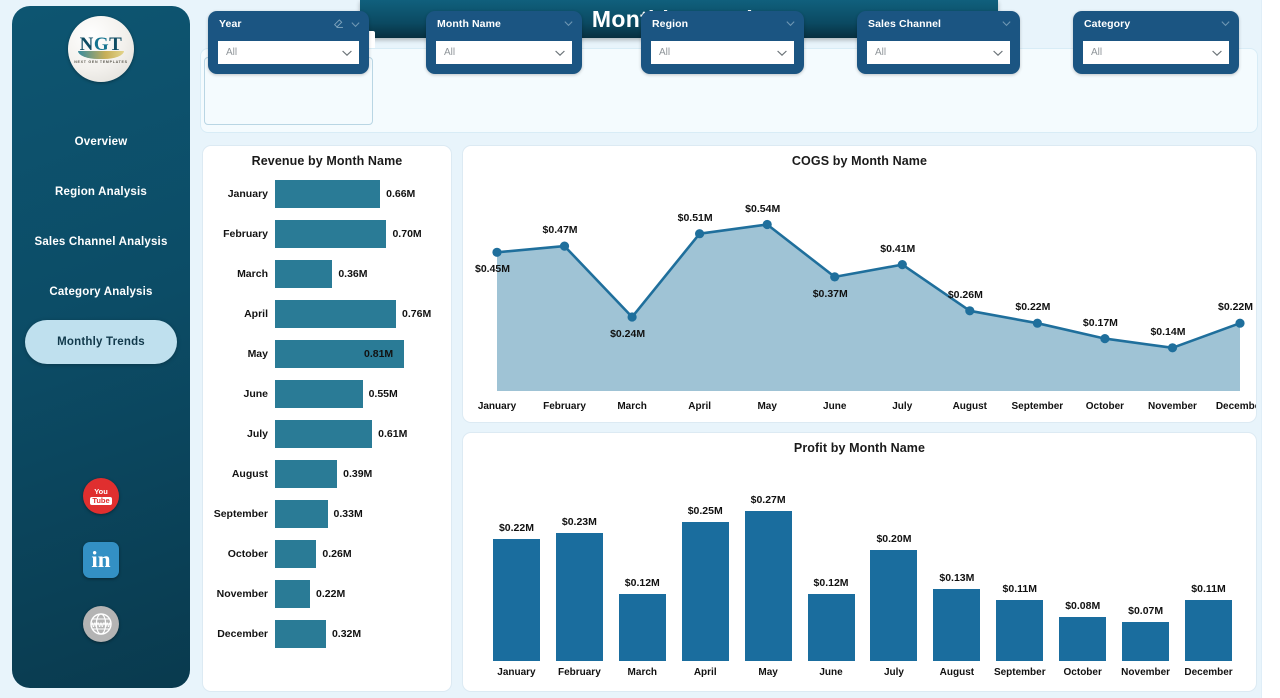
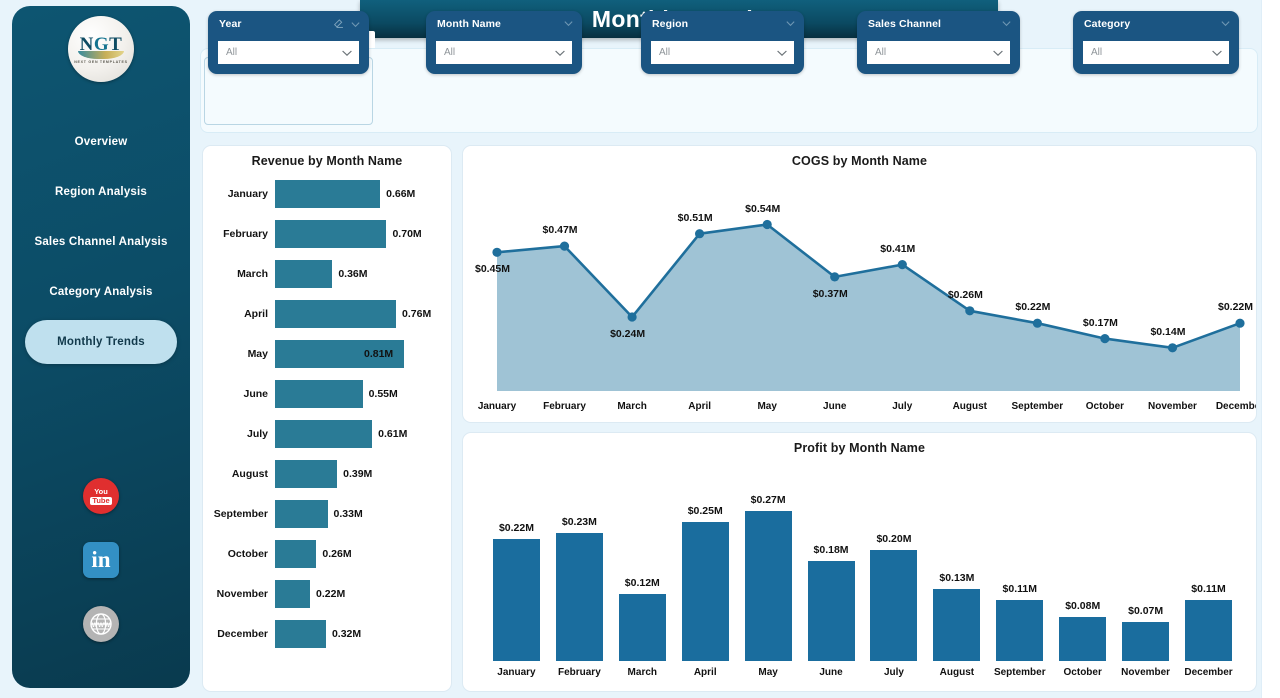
Profit by Month Name/June: $0.12M -> $0.18M
